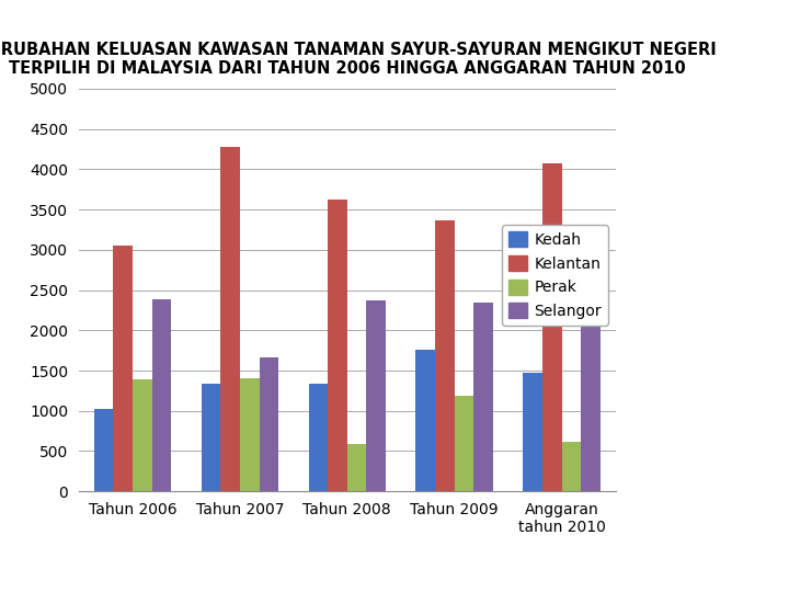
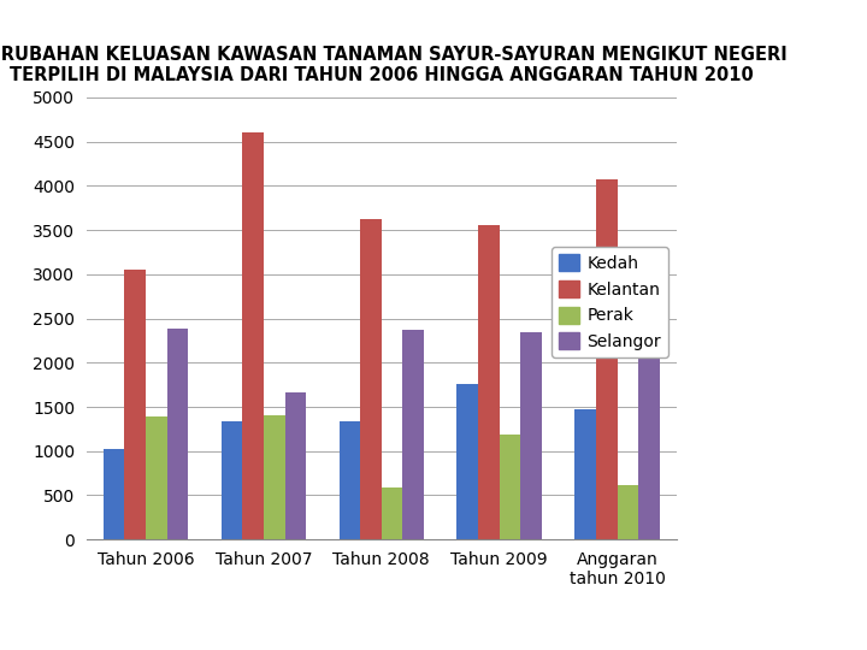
Kelantan/Tahun 2007: 4280 -> 4600
Kelantan/Tahun 2009: 3360 -> 3560
